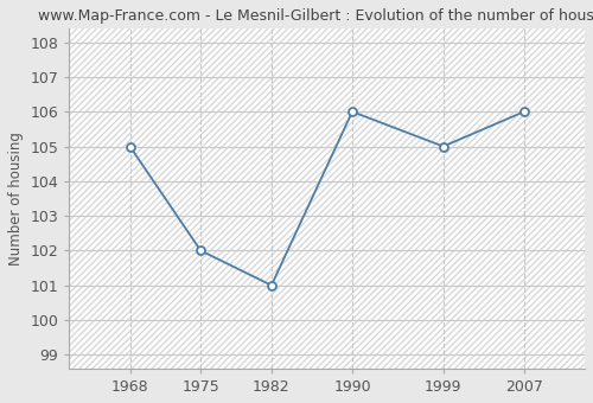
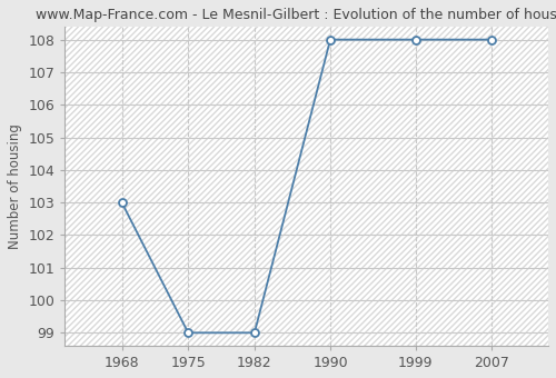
1968: 105 -> 103
1975: 102 -> 99
1982: 101 -> 99
1990: 106 -> 108
1999: 105 -> 108
2007: 106 -> 108
